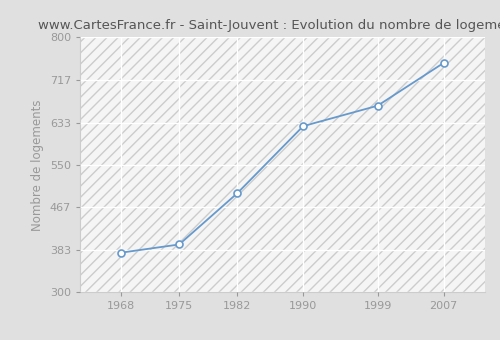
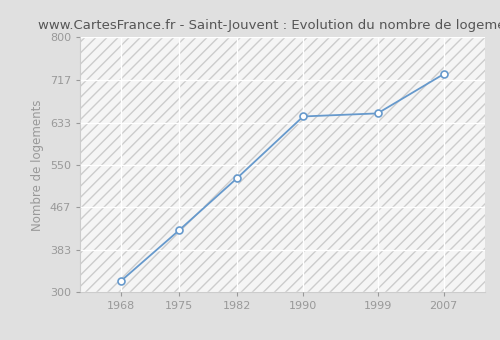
1968: 378 -> 323
1975: 394 -> 422
1982: 494 -> 524
1990: 626 -> 645
1999: 666 -> 651
2007: 750 -> 728
